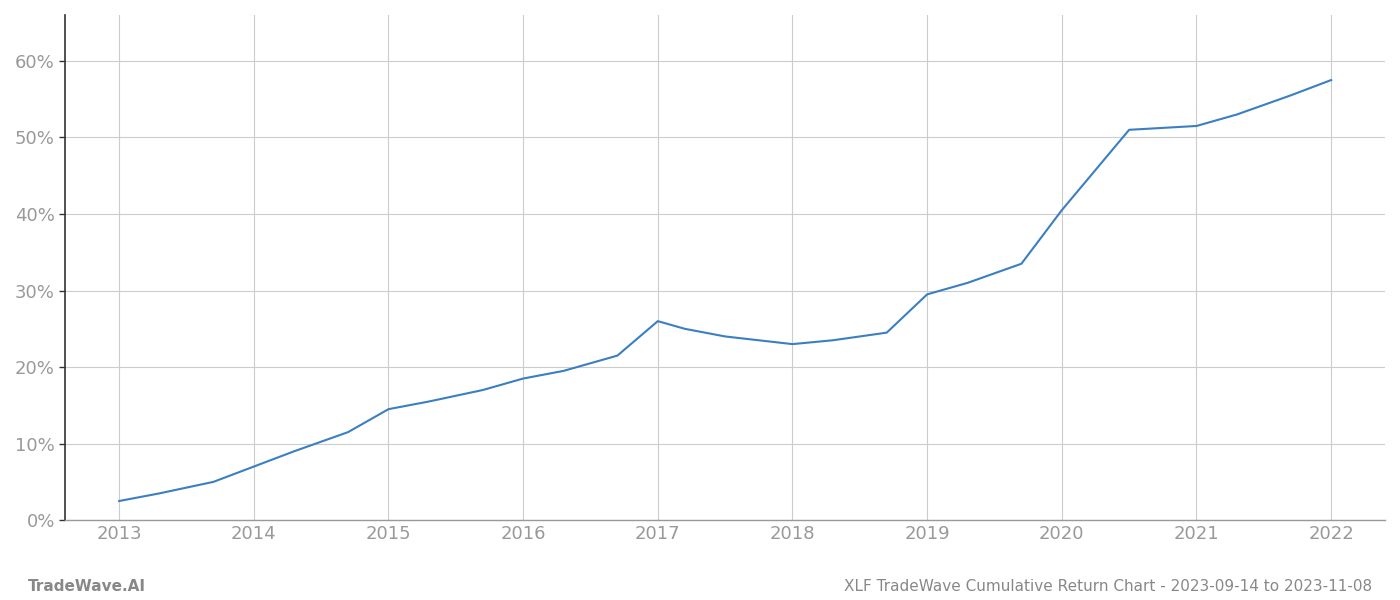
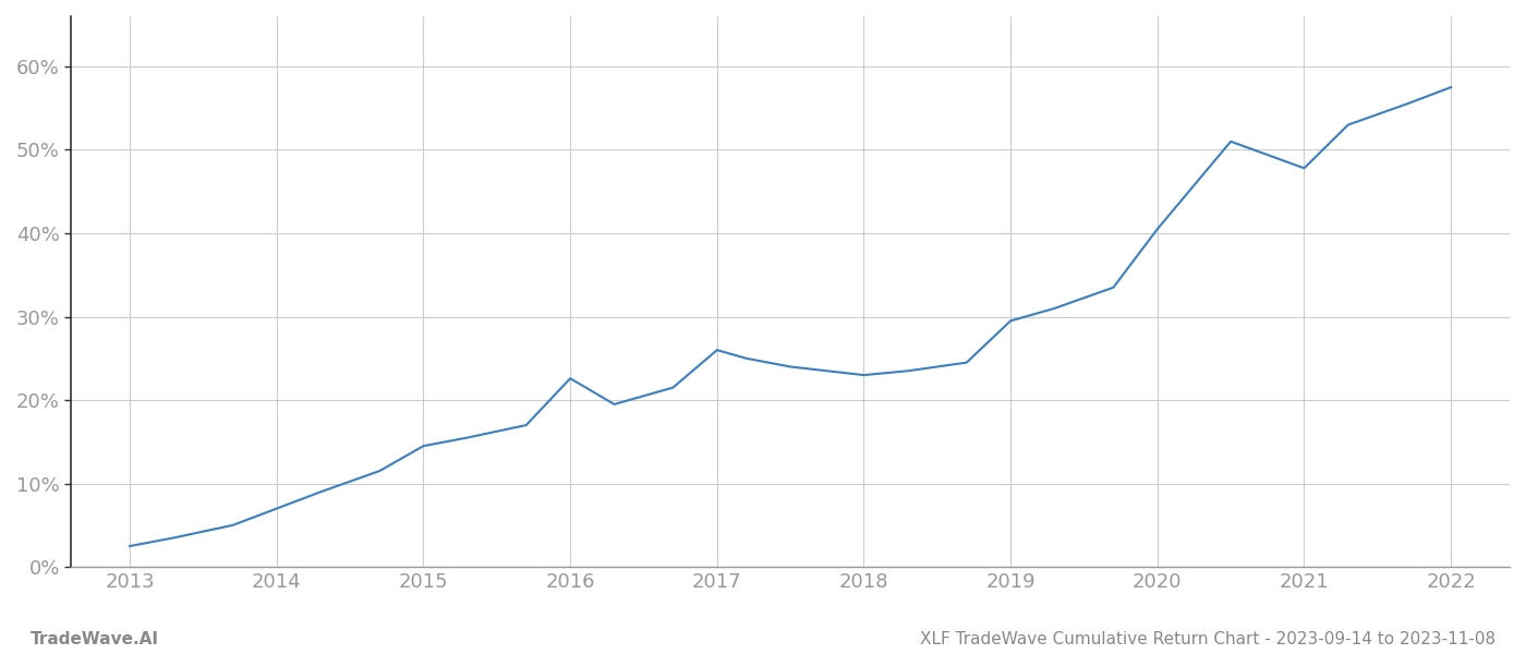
2016: 18.5% -> 22.6%
2021: 51.5% -> 47.8%
